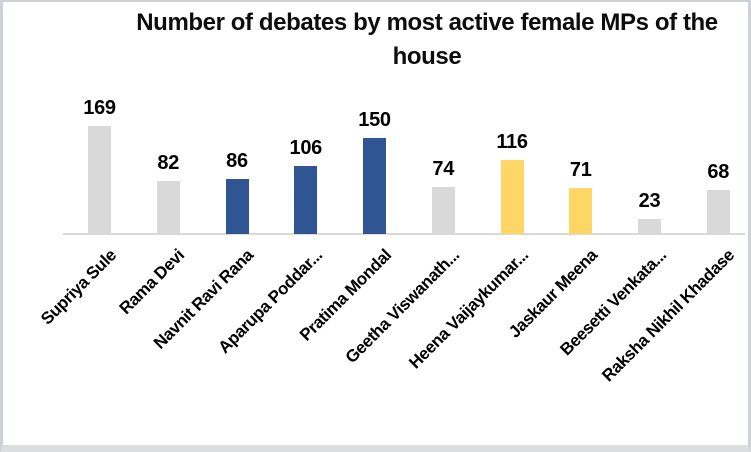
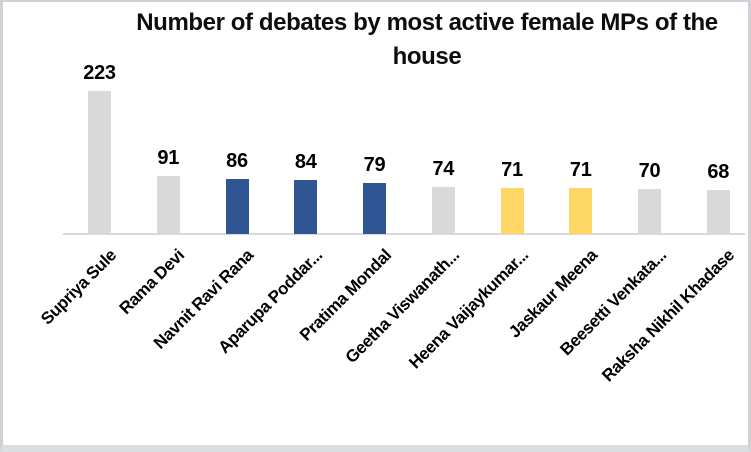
Supriya Sule: 169 -> 223
Rama Devi: 82 -> 91
Aparupa Poddar...: 106 -> 84
Pratima Mondal: 150 -> 79
Heena Vaijaykumar...: 116 -> 71
Beesetti Venkata...: 23 -> 70
